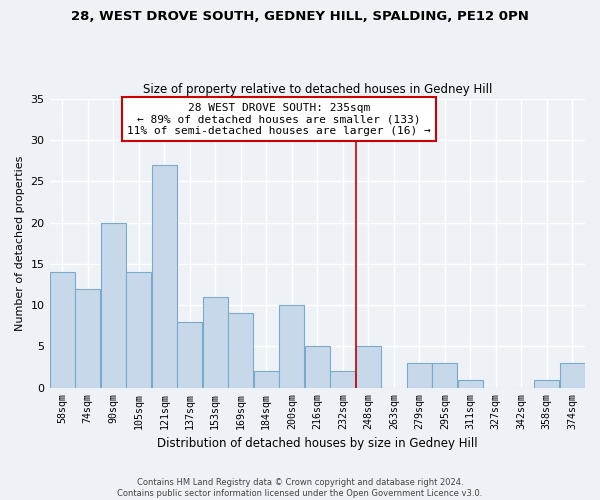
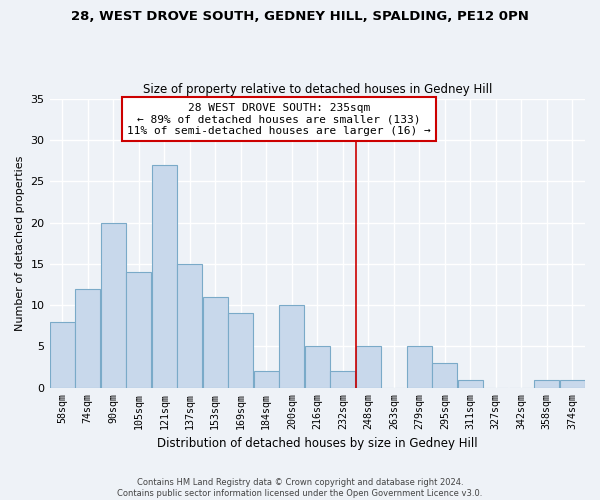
58sqm: 14 -> 8
137sqm: 8 -> 15
279sqm: 3 -> 5
374sqm: 3 -> 1
